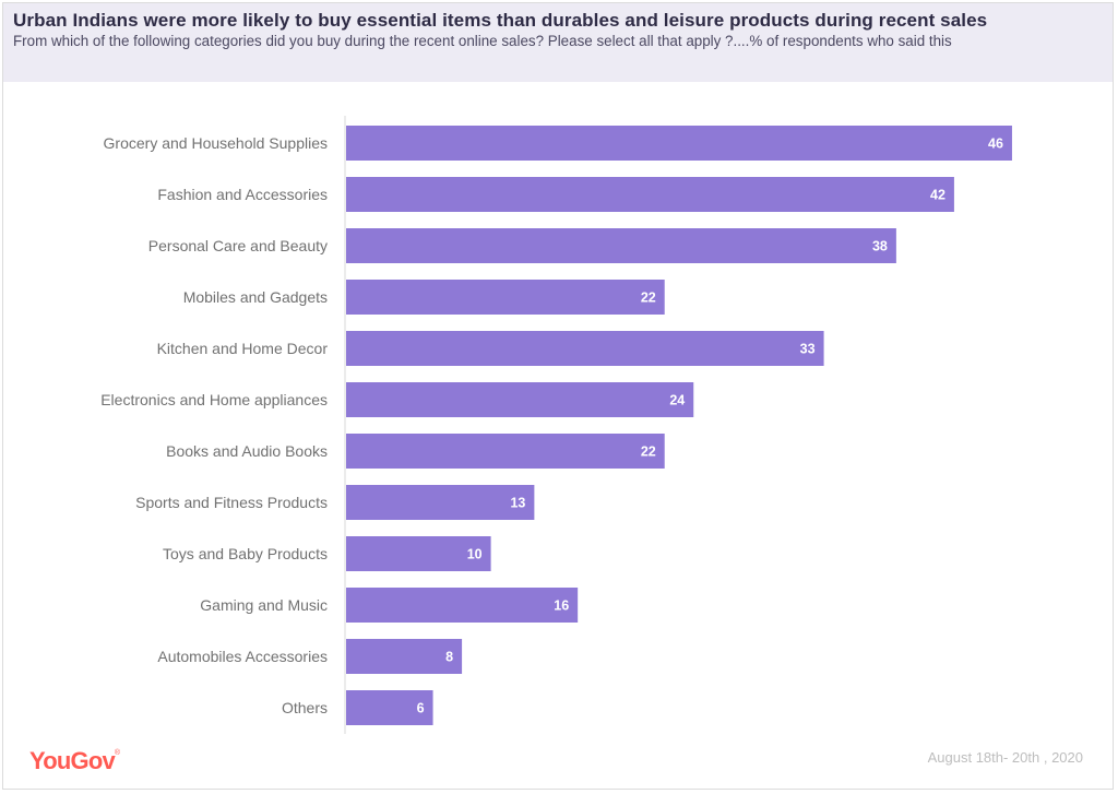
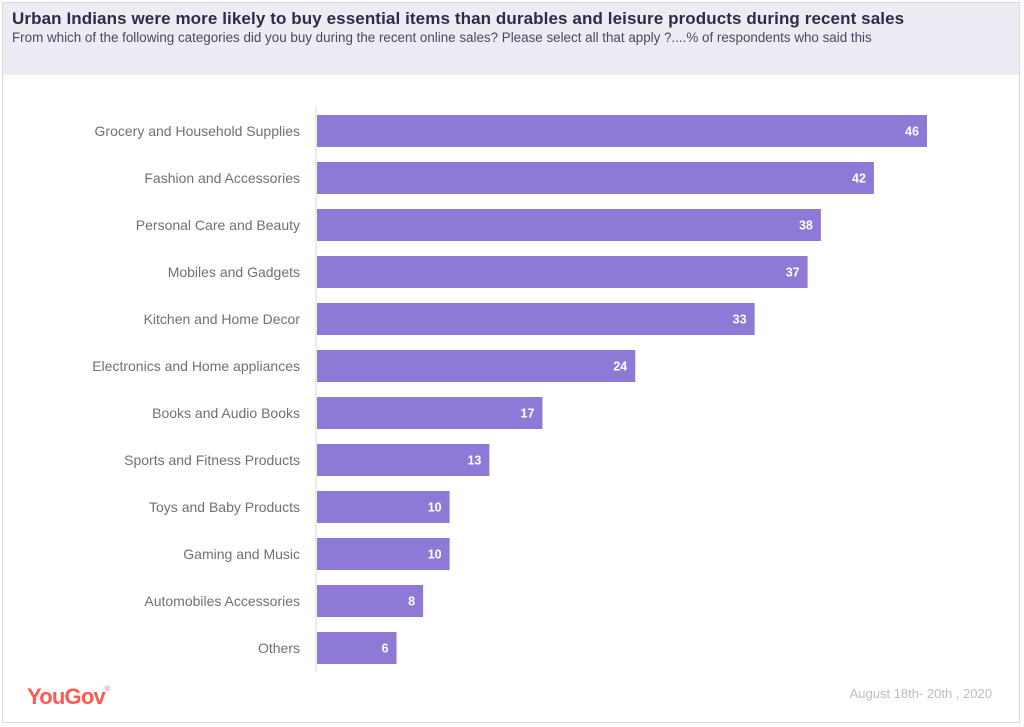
Mobiles and Gadgets: 22 -> 37
Books and Audio Books: 22 -> 17
Gaming and Music: 16 -> 10
